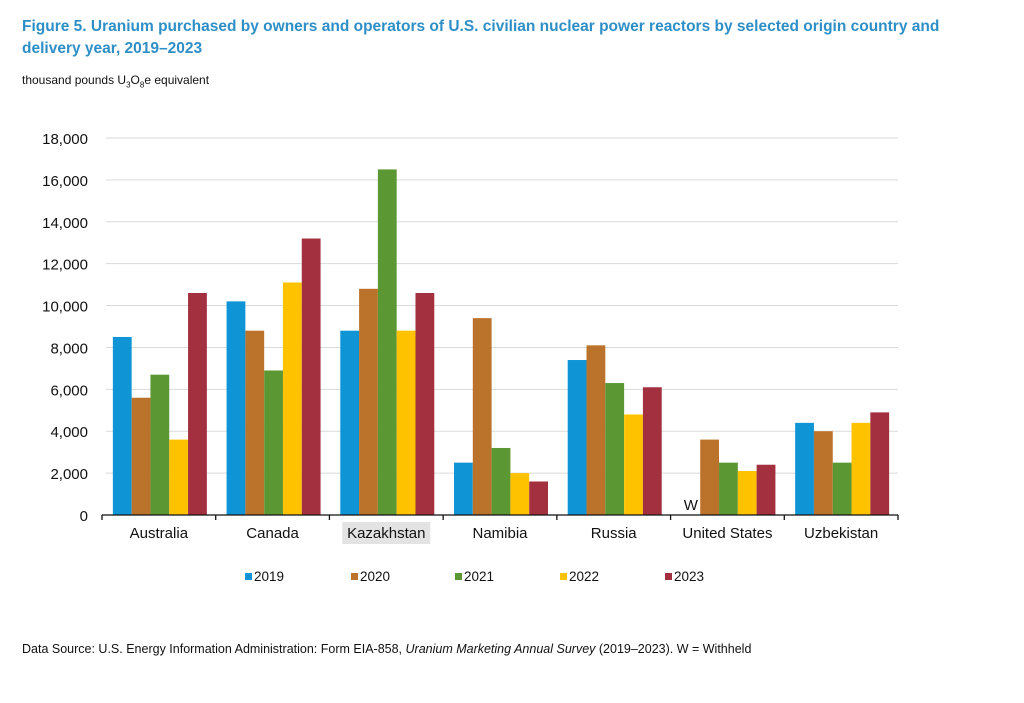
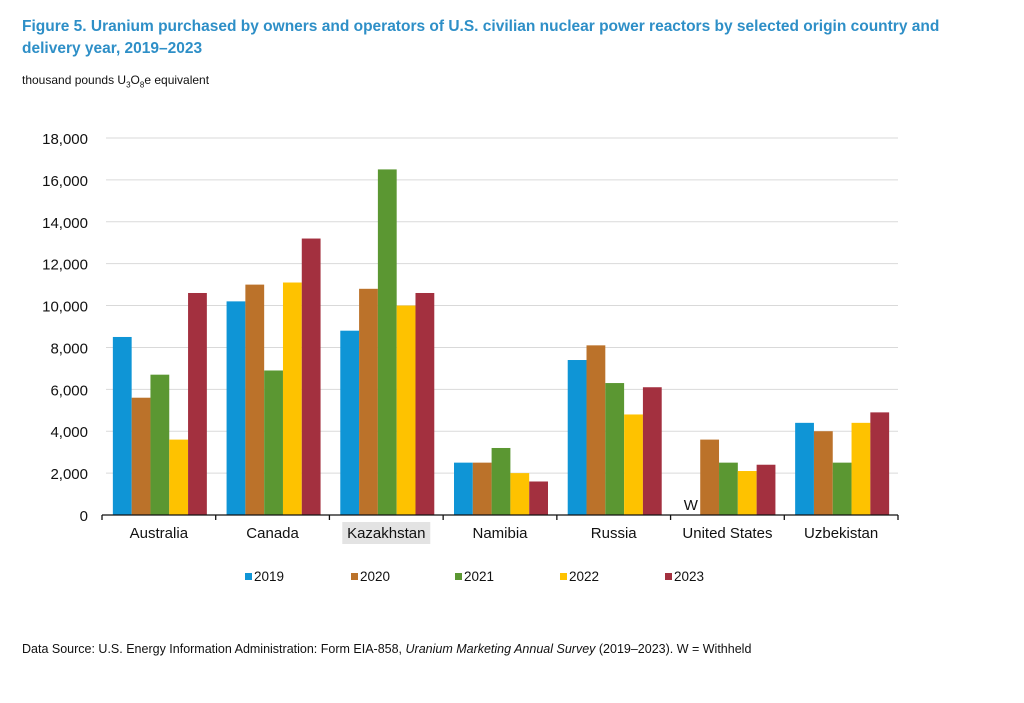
2020/Canada: 8800 -> 11000
2022/Kazakhstan: 8800 -> 10000
2020/Namibia: 9400 -> 2500
